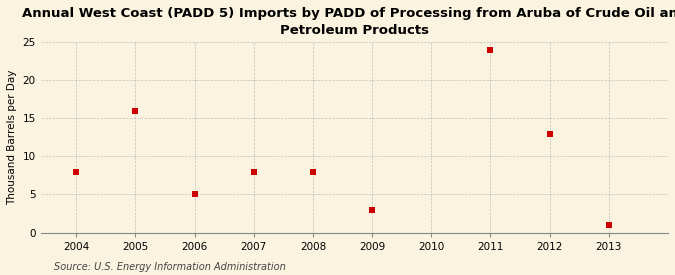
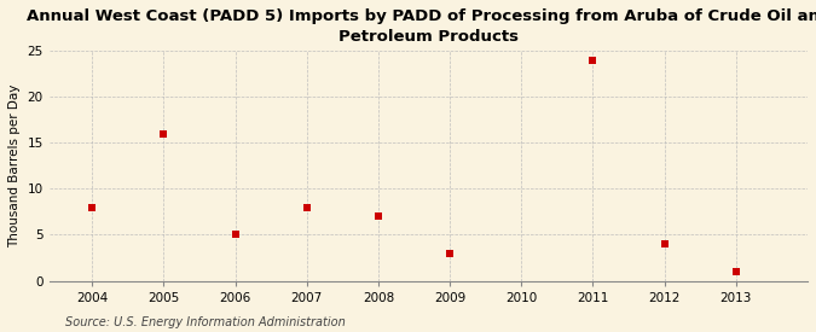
2008: 8 -> 7
2012: 13 -> 4
